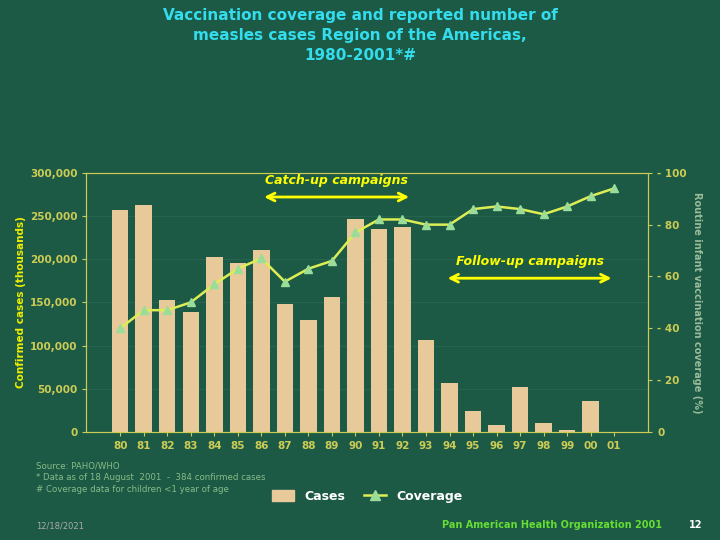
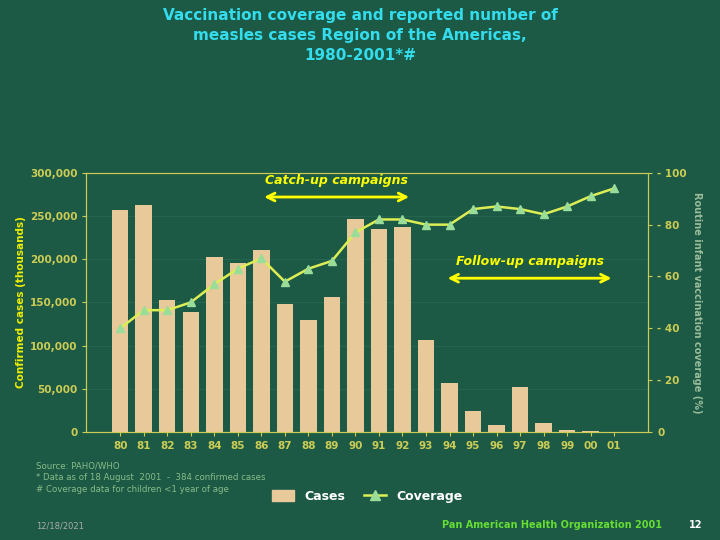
Cases/00: 36,000 -> 2,000
